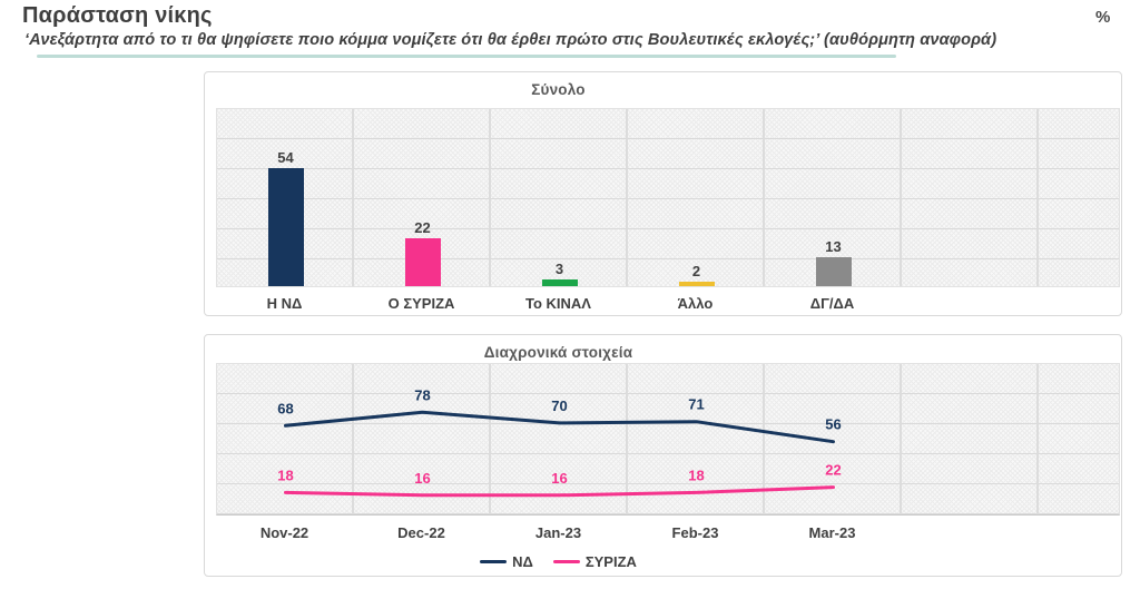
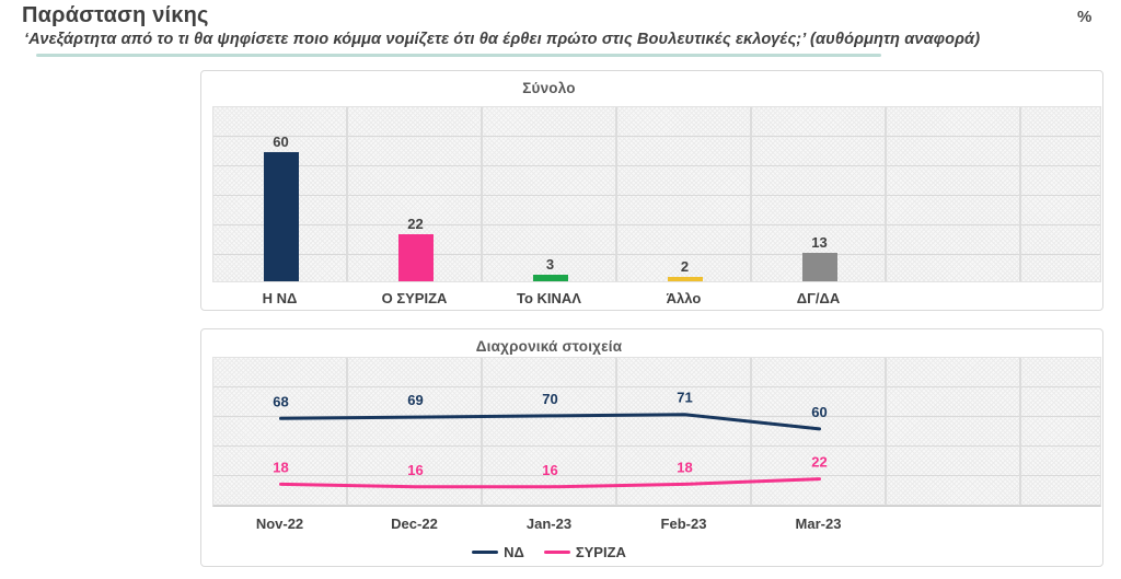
Σύνολο/Η ΝΔ: 54 -> 60
Διαχρονικά στοιχεία/ΝΔ/Dec-22: 78 -> 69
Διαχρονικά στοιχεία/ΝΔ/Mar-23: 56 -> 60
